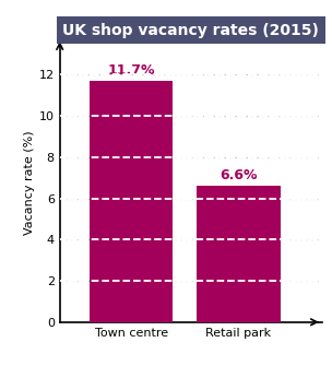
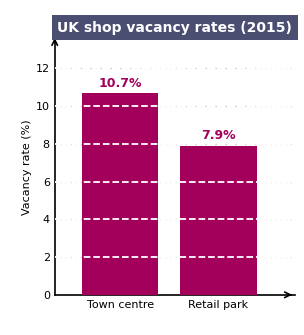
Town centre: 11.7% -> 10.7%
Retail park: 6.6% -> 7.9%
